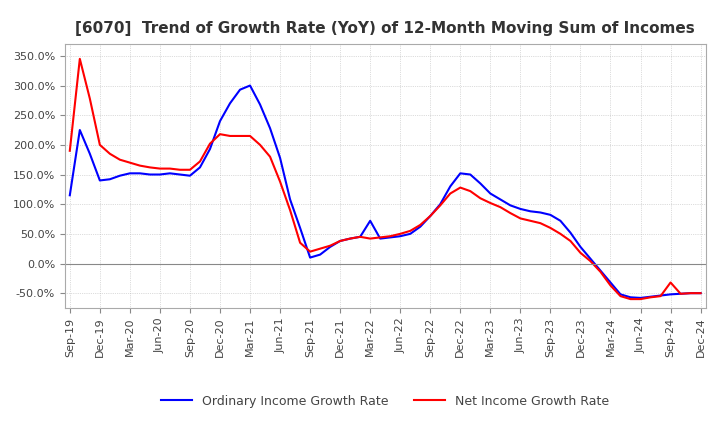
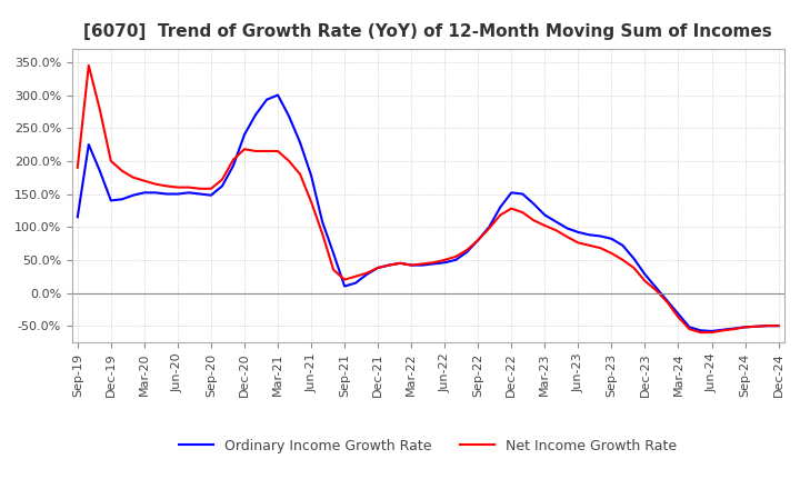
Ordinary Income Growth Rate/Mar-22: 72% -> 42%
Net Income Growth Rate/Sep-24: -32% -> -52%
